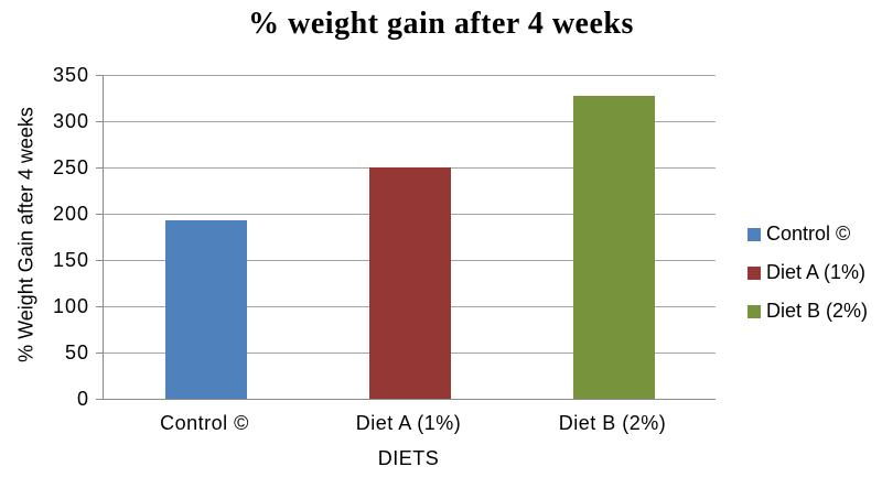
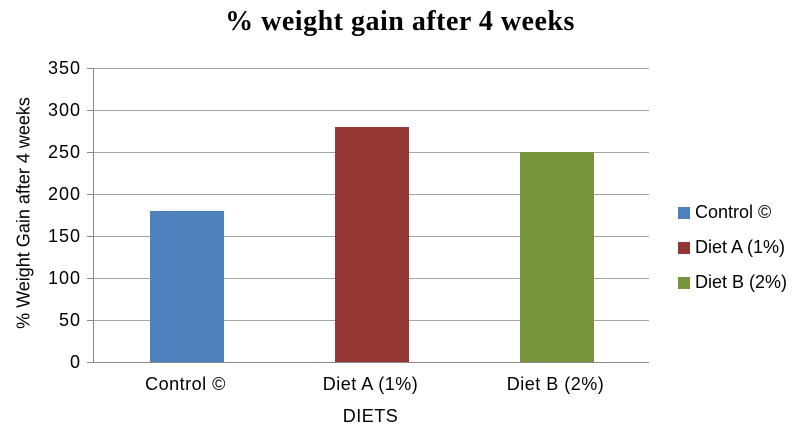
Control ©: 190 -> 180
Diet A (1%): 250 -> 280
Diet B (2%): 330 -> 250
